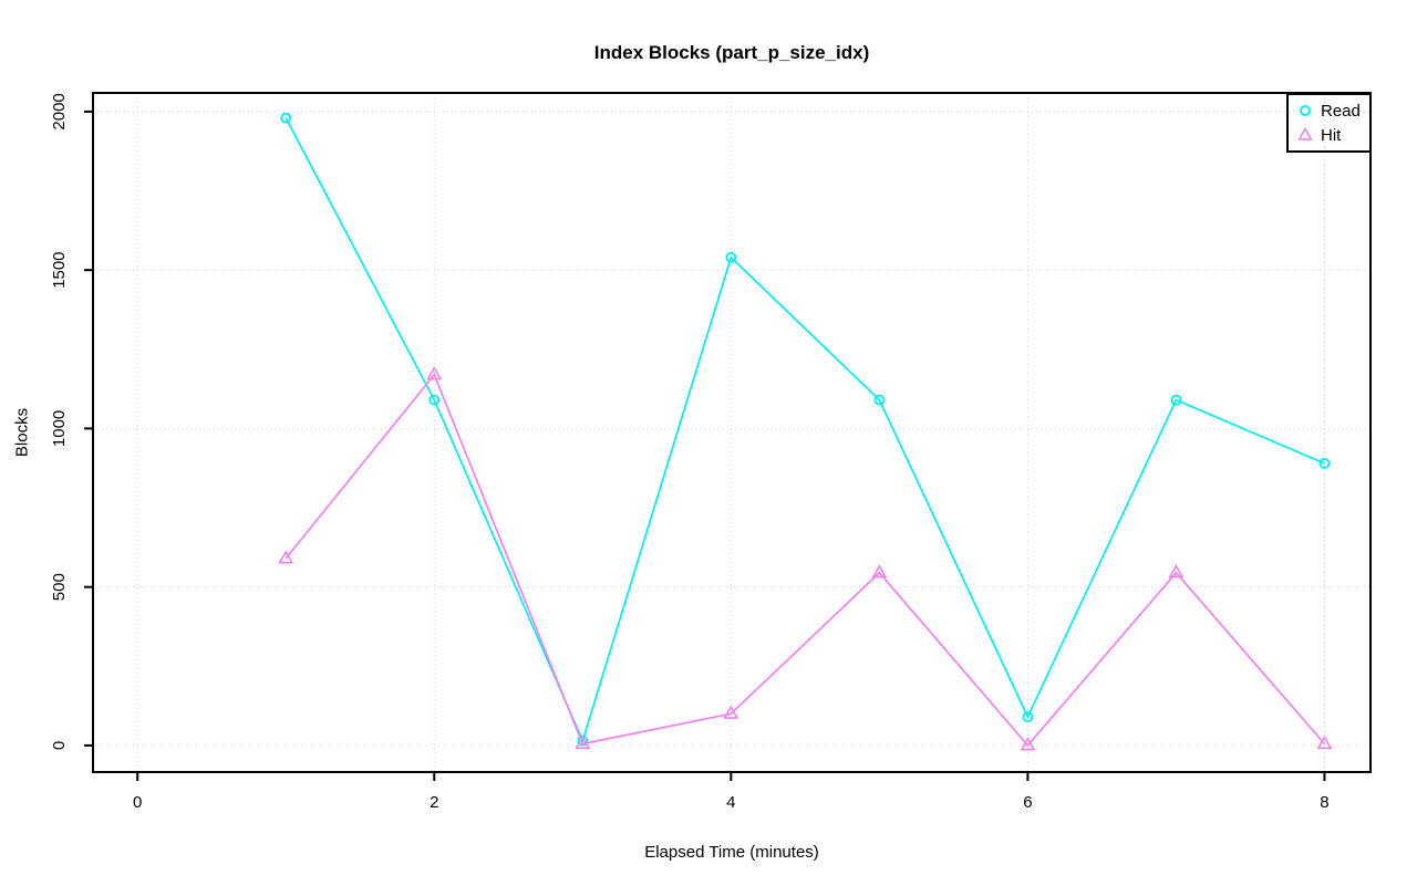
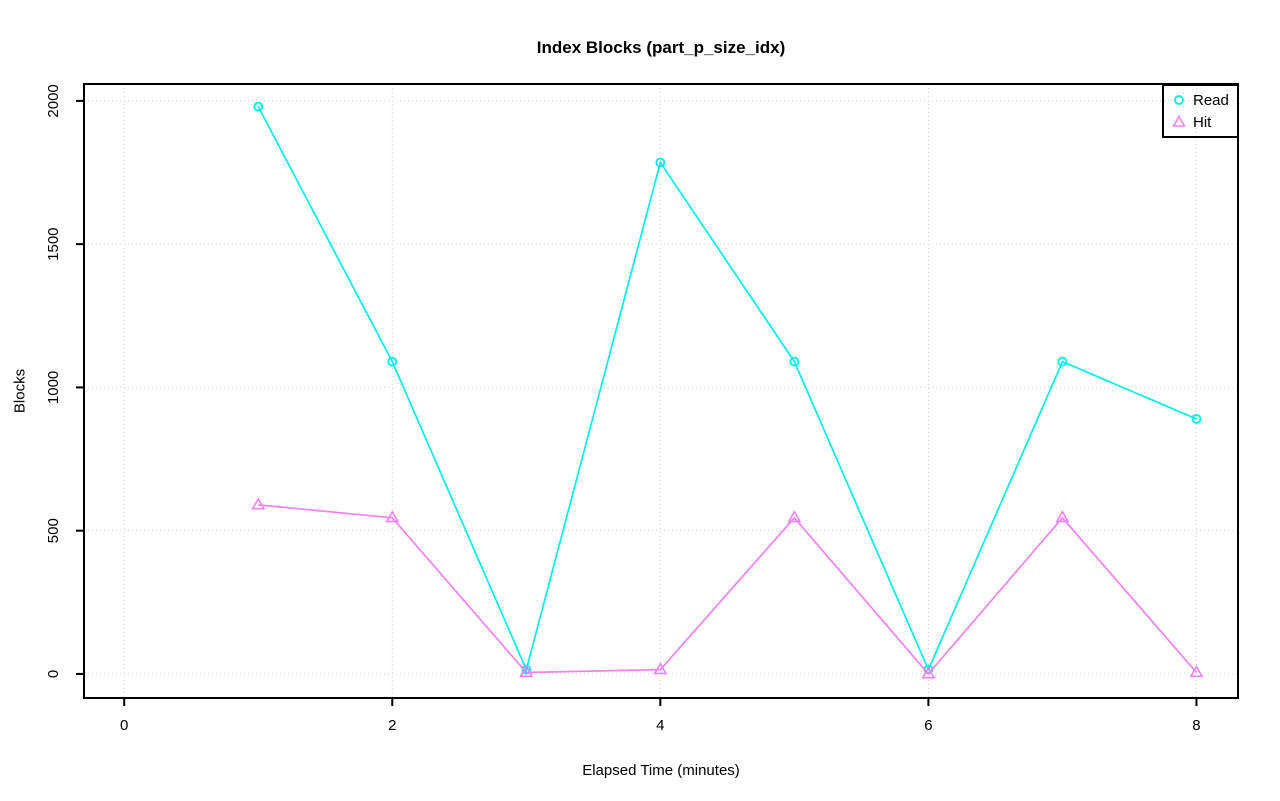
Hit/2: 1170 -> 540
Read/4: 1540 -> 1780
Hit/4: 100 -> 20
Read/6: 90 -> 20
